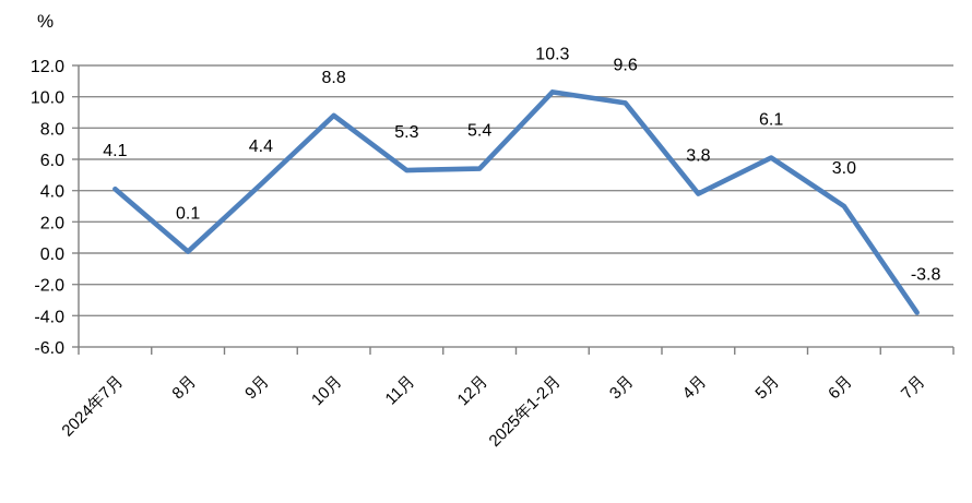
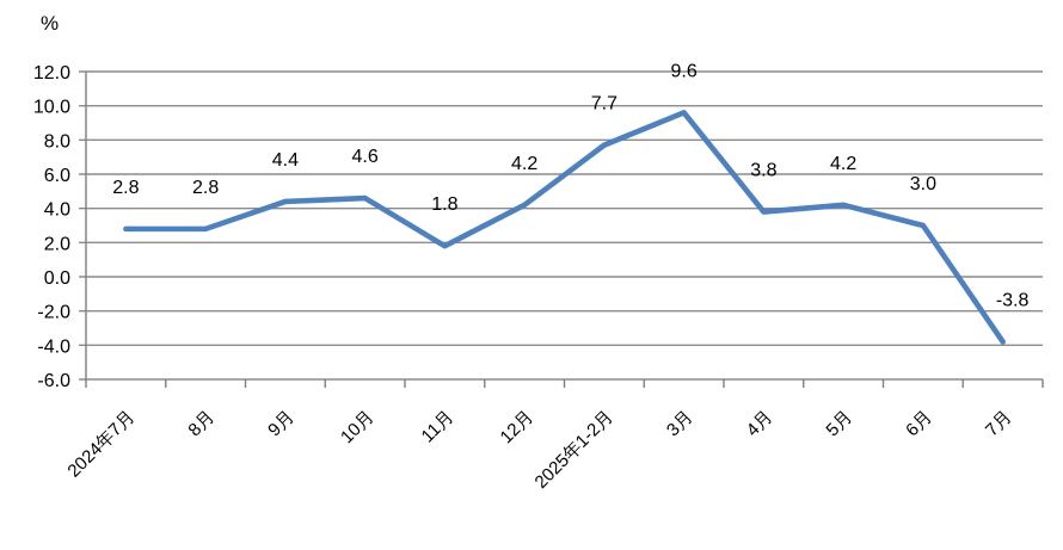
2024年7月: 4.1 -> 2.8
8月: 0.1 -> 2.8
10月: 8.8 -> 4.6
11月: 5.3 -> 1.8
12月: 5.4 -> 4.2
2025年1-2月: 10.3 -> 7.7
5月: 6.1 -> 4.2
